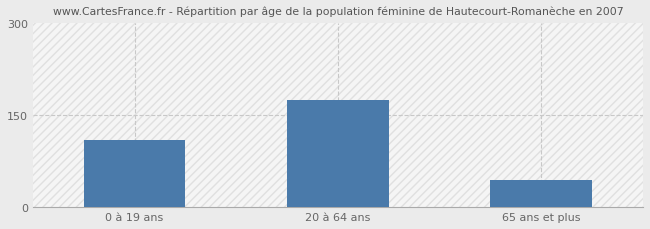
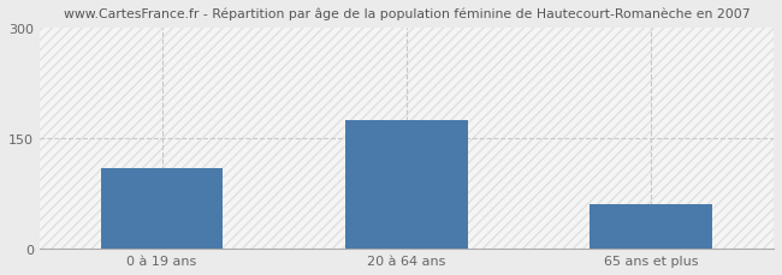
65 ans et plus: 45 -> 60
